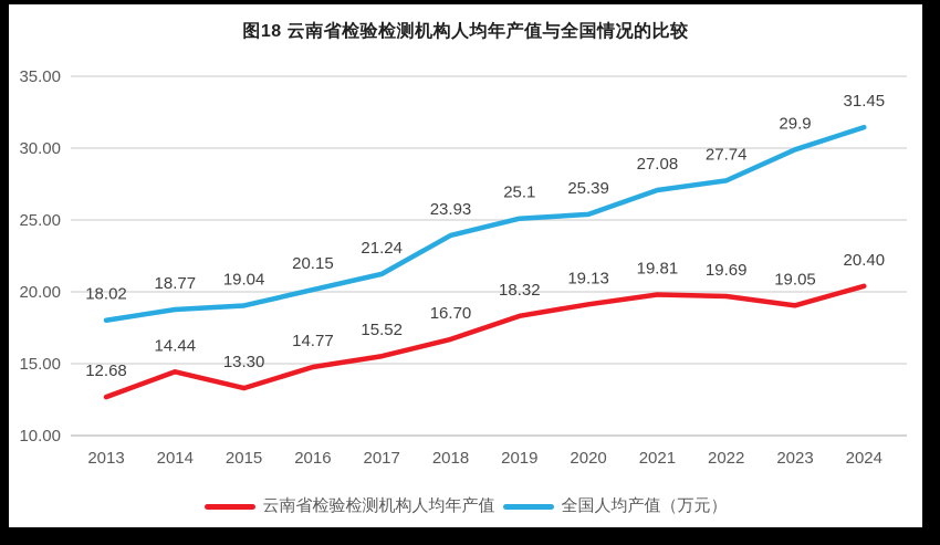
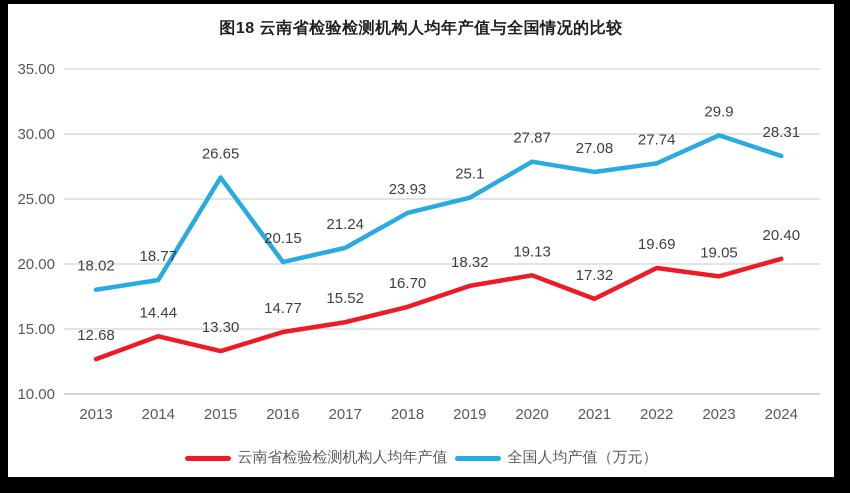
全国人均产值（万元）/2015: 19.04 -> 26.65
全国人均产值（万元）/2020: 25.39 -> 27.87
云南省检验检测机构人均年产值/2021: 19.81 -> 17.32
全国人均产值（万元）/2024: 31.45 -> 28.31
